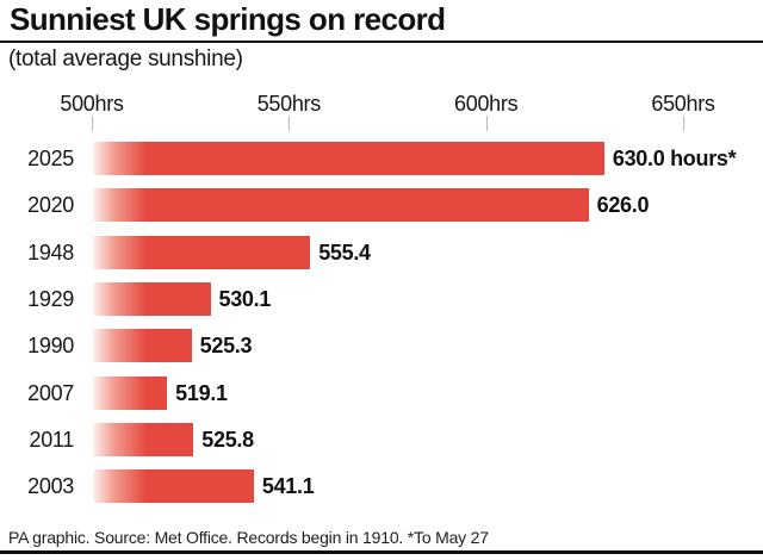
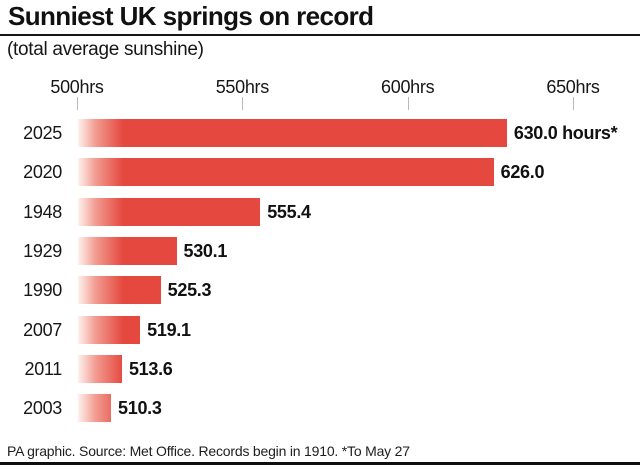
2011: 525.8 -> 513.6
2003: 541.1 -> 510.3
